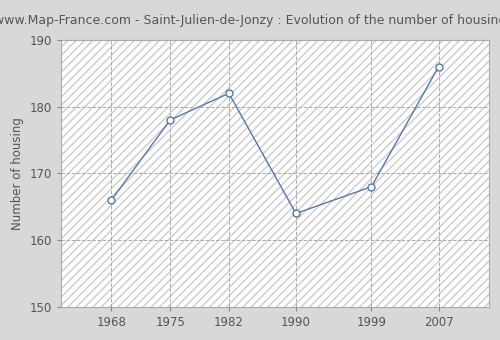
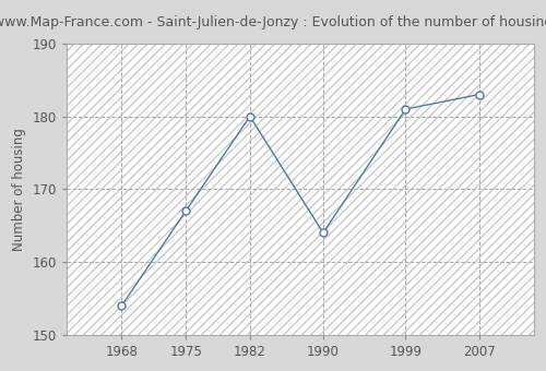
1968: 166 -> 154
1975: 178 -> 167
1982: 182 -> 180
1999: 168 -> 181
2007: 186 -> 183
